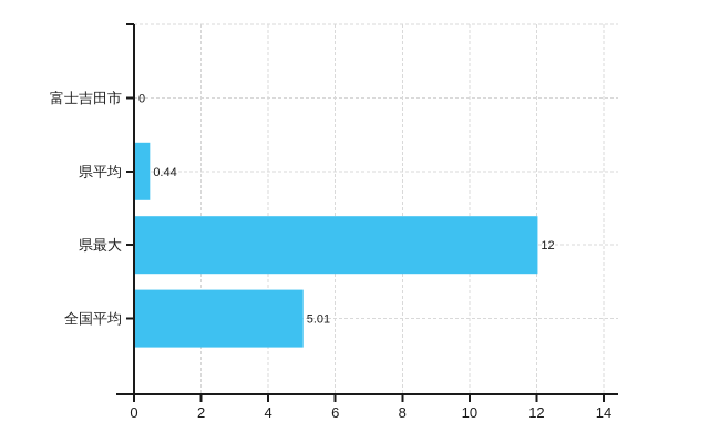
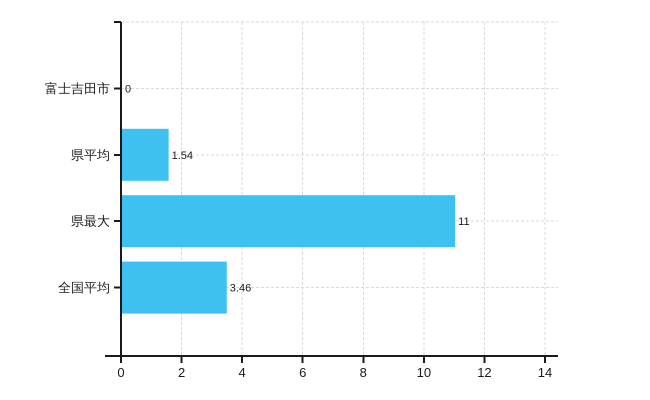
県平均: 0.44 -> 1.54
県最大: 12 -> 11
全国平均: 5.01 -> 3.46
